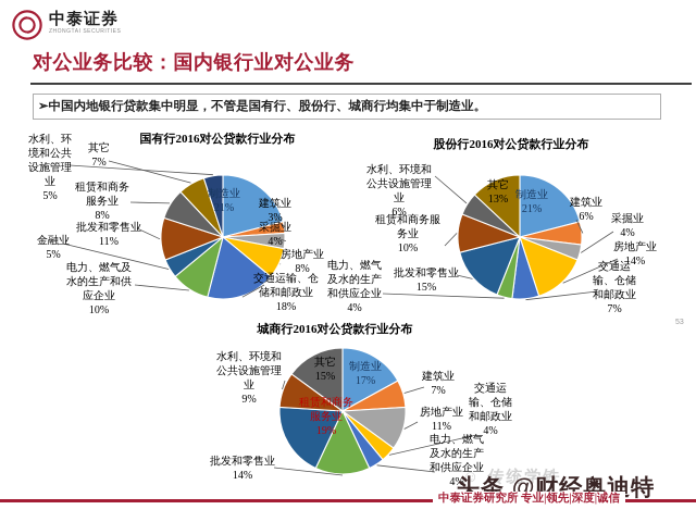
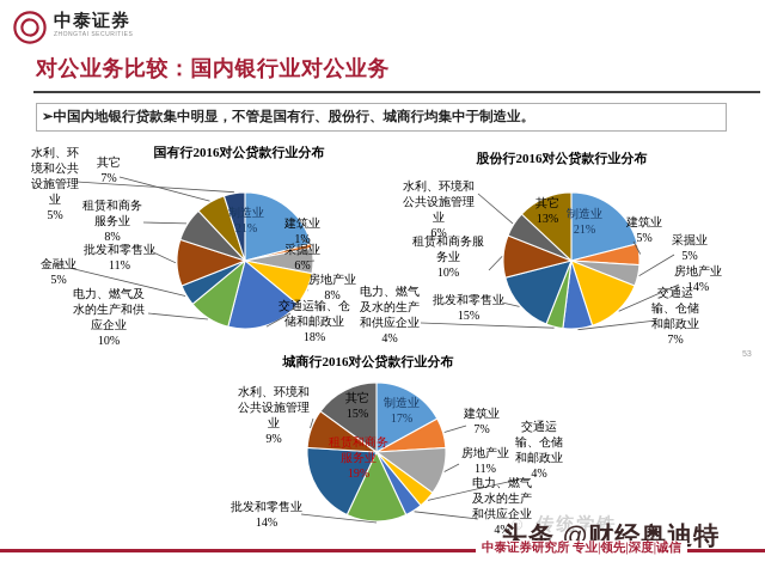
国有行2016对公贷款行业分布/建筑业: 3% -> 1%
国有行2016对公贷款行业分布/采掘业: 4% -> 6%
股份行2016对公贷款行业分布/建筑业: 6% -> 5%
股份行2016对公贷款行业分布/采掘业: 4% -> 5%
